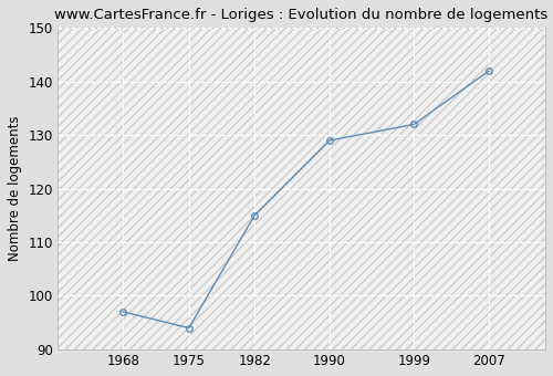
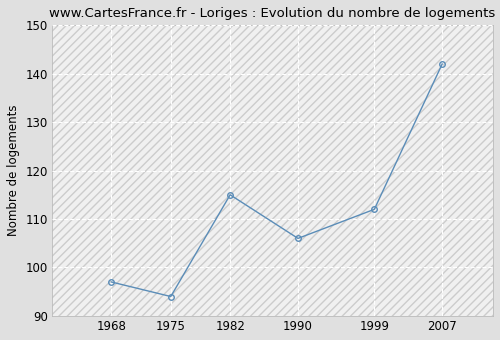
1990: 129 -> 106
1999: 132 -> 112
